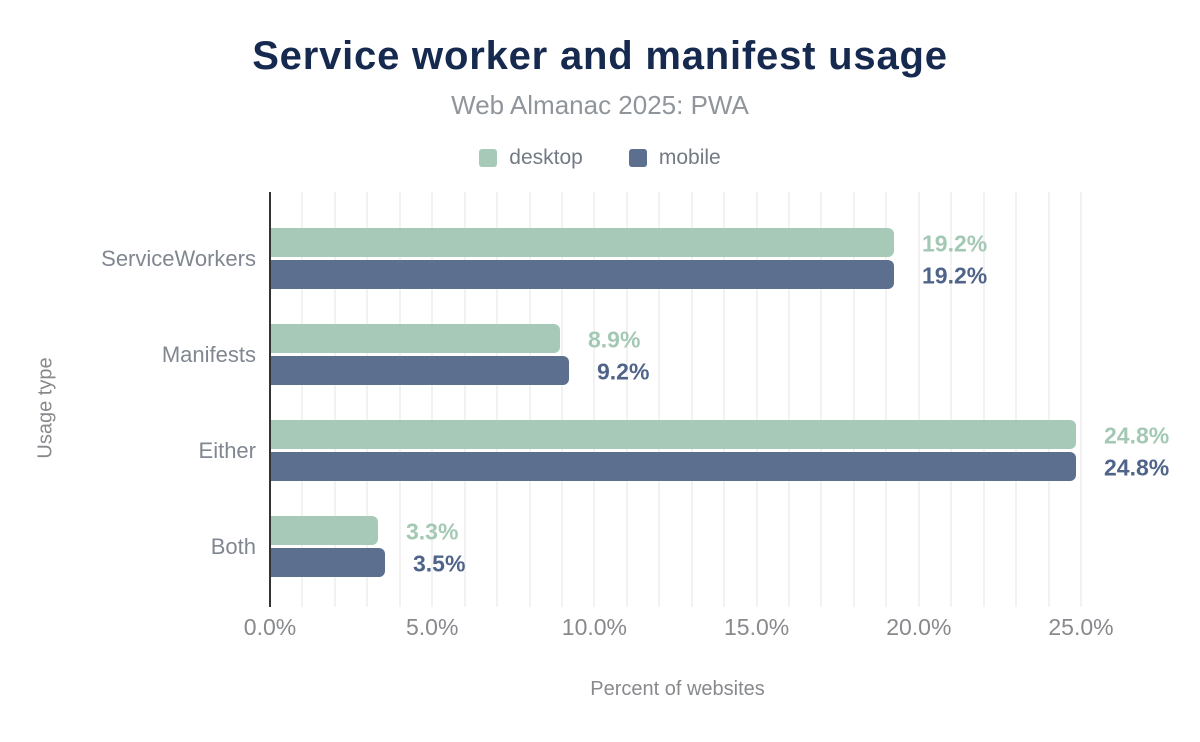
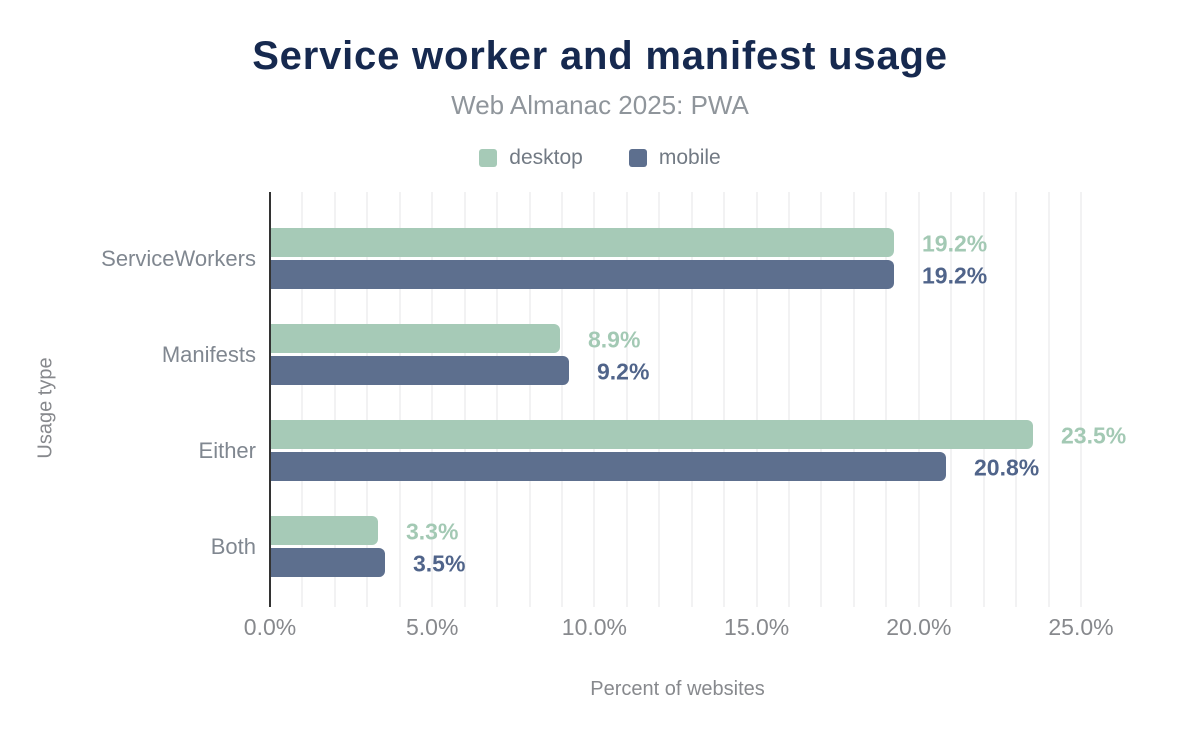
desktop/Either: 24.8% -> 23.5%
mobile/Either: 24.8% -> 20.8%
